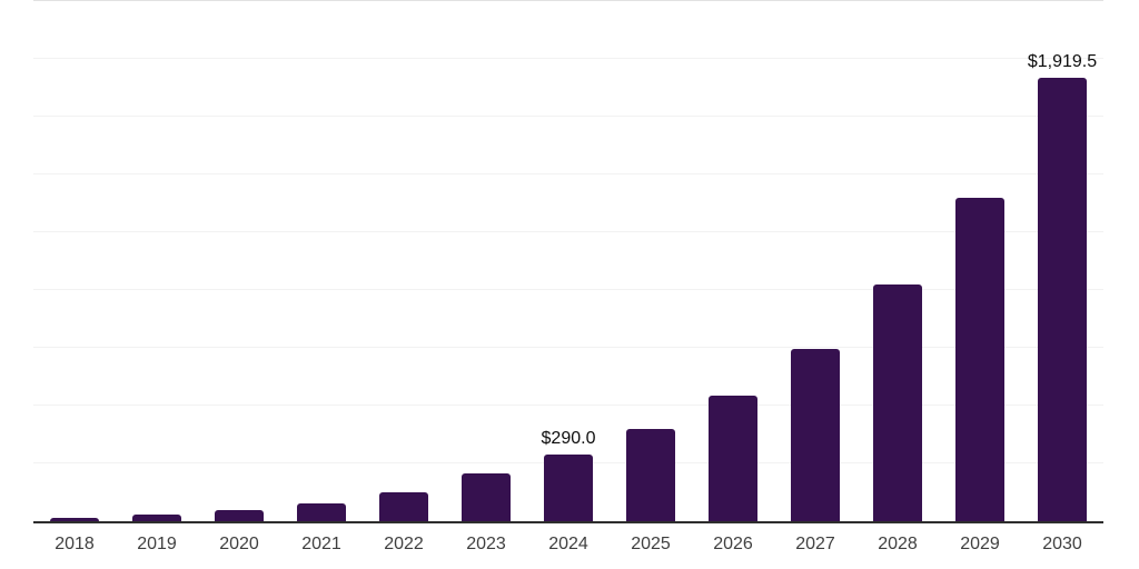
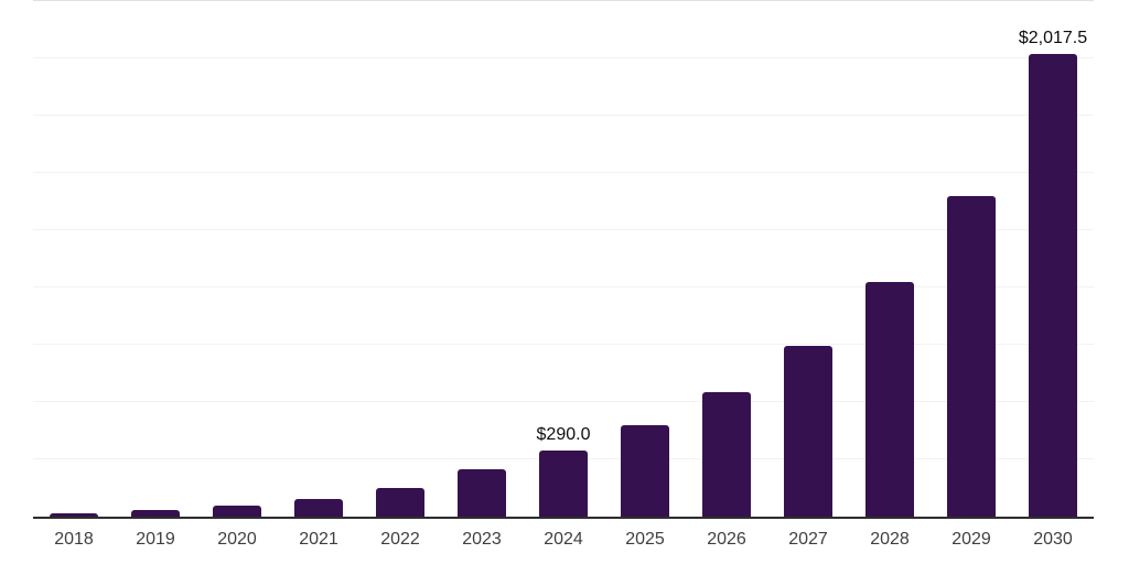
2030: $1,919.5 -> $2,017.5
